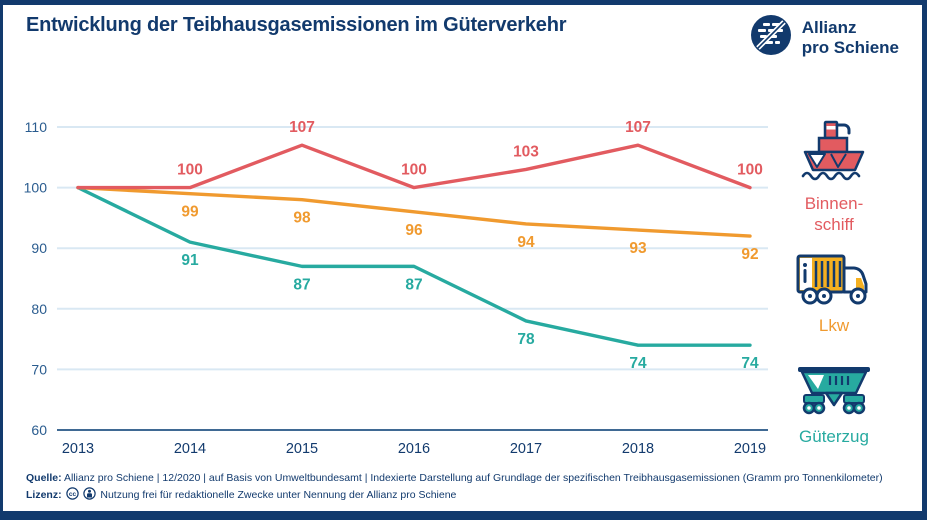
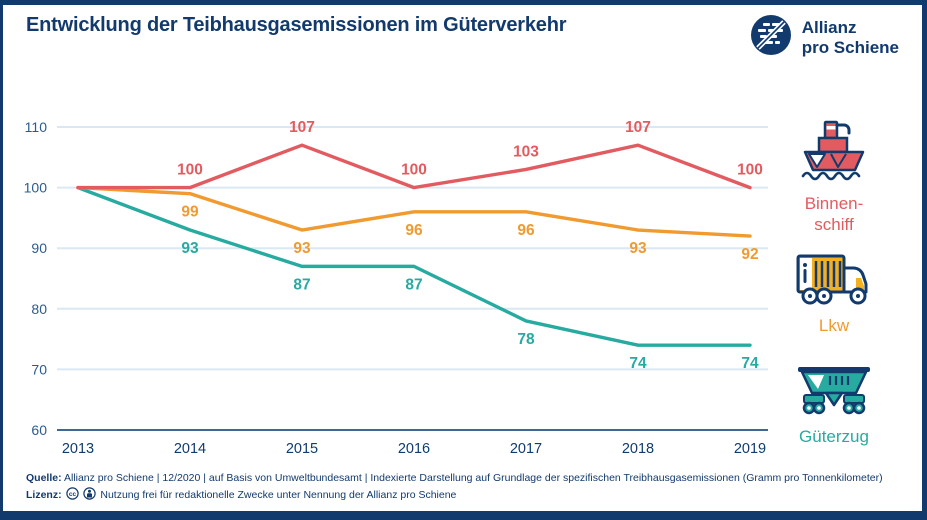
Güterzug/2014: 91 -> 93
Lkw/2015: 98 -> 93
Lkw/2017: 94 -> 96
